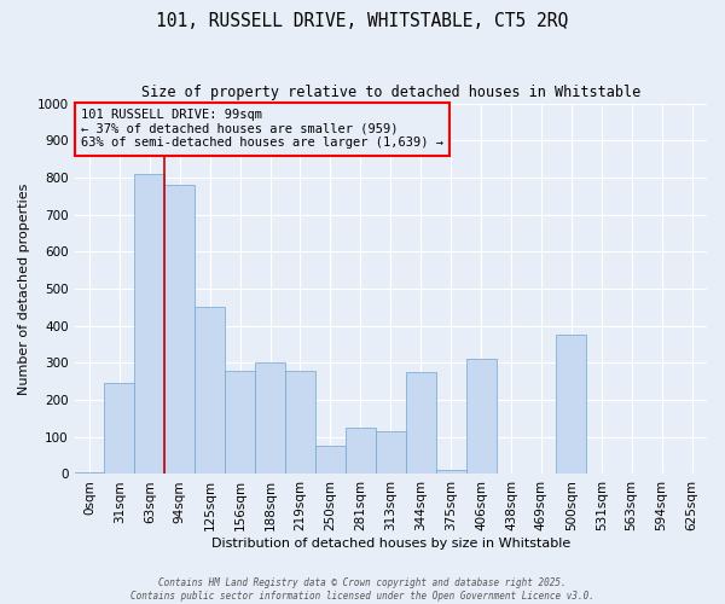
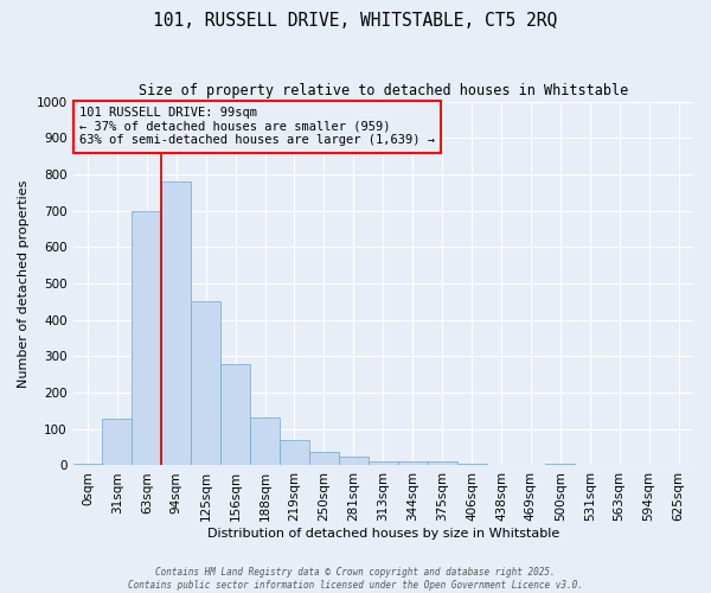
31sqm: 245 -> 130
63sqm: 810 -> 700
188sqm: 300 -> 133
219sqm: 280 -> 70
250sqm: 75 -> 38
281sqm: 125 -> 25
313sqm: 115 -> 12
344sqm: 275 -> 12
406sqm: 310 -> 5
500sqm: 375 -> 5
